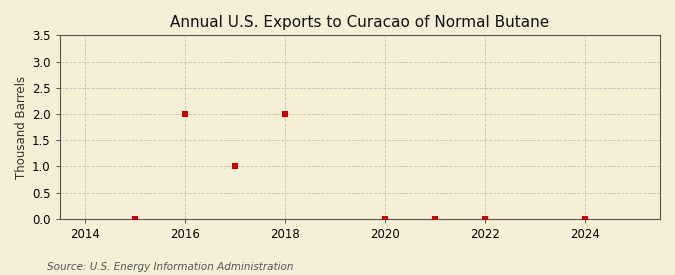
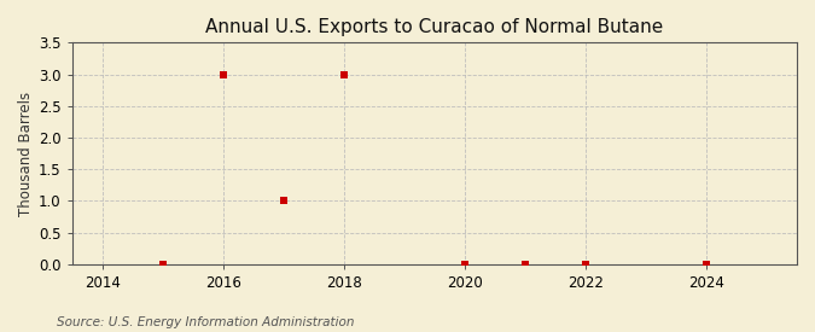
2016: 2 -> 3
2018: 2 -> 3
